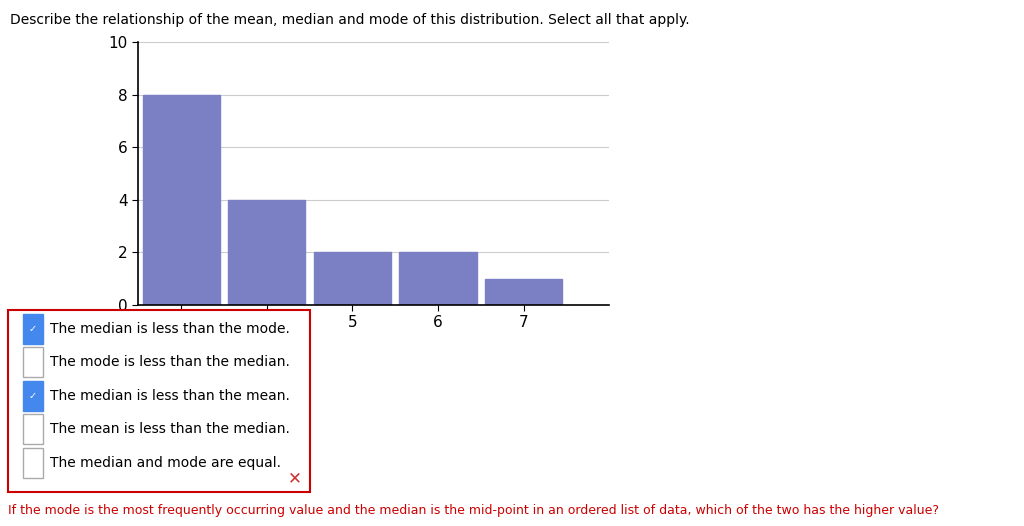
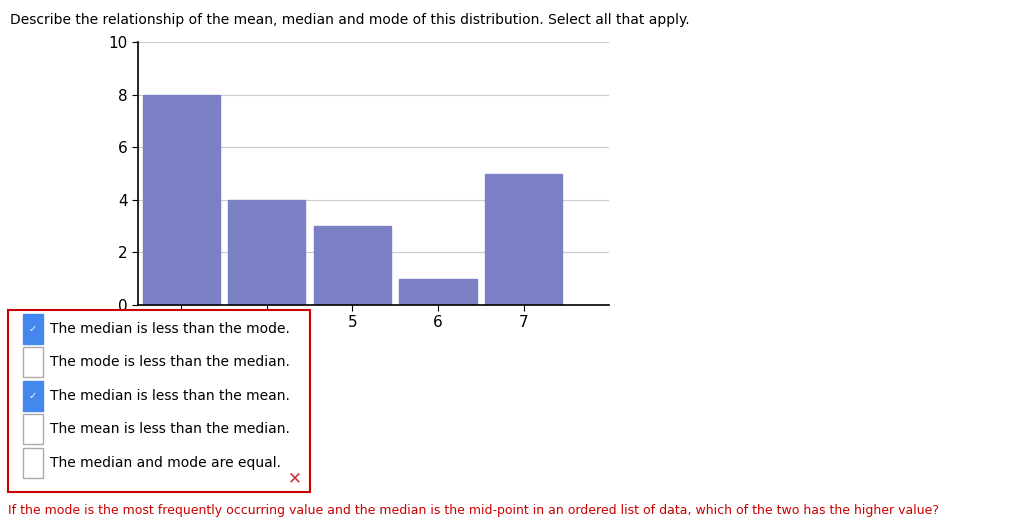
5: 2 -> 3
6: 2 -> 1
7: 1 -> 5
